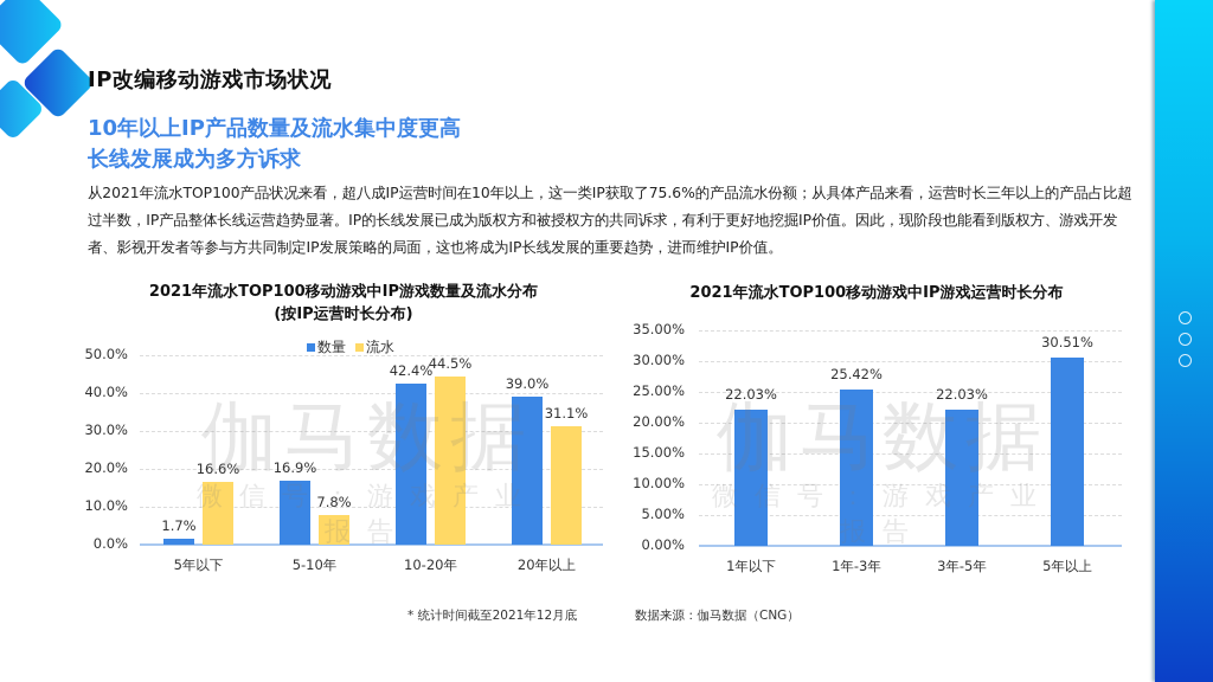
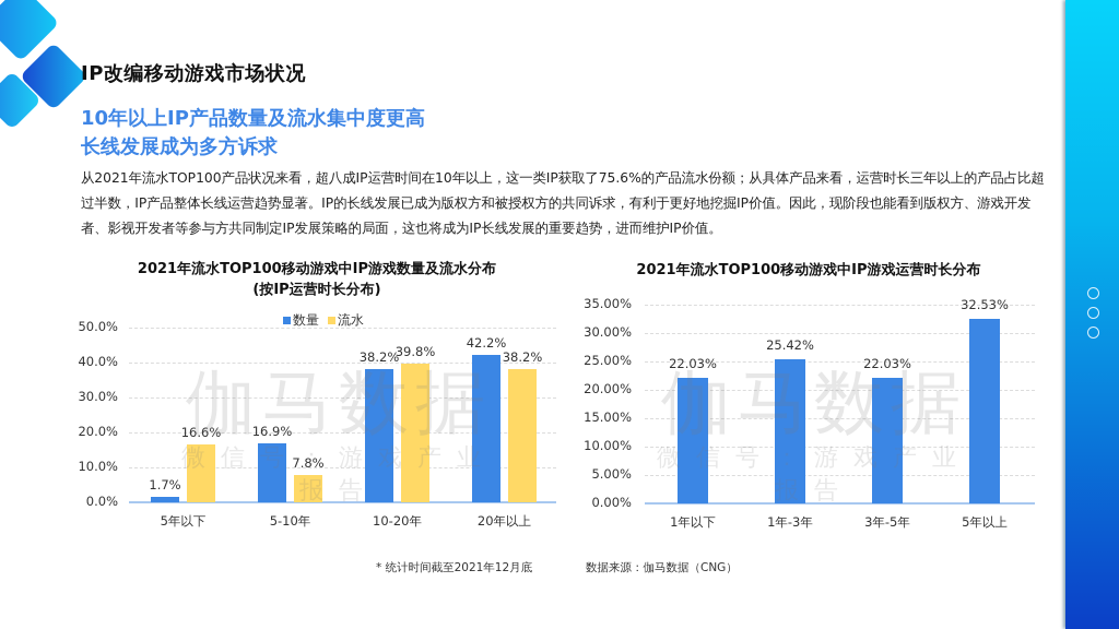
2021年流水TOP100移动游戏中IP游戏数量及流水分布/数量/10-20年: 42.4% -> 38.2%
2021年流水TOP100移动游戏中IP游戏数量及流水分布/流水/10-20年: 44.5% -> 39.8%
2021年流水TOP100移动游戏中IP游戏数量及流水分布/数量/20年以上: 39.0% -> 42.2%
2021年流水TOP100移动游戏中IP游戏数量及流水分布/流水/20年以上: 31.1% -> 38.2%
2021年流水TOP100移动游戏中IP游戏运营时长分布/5年以上: 30.51% -> 32.53%
